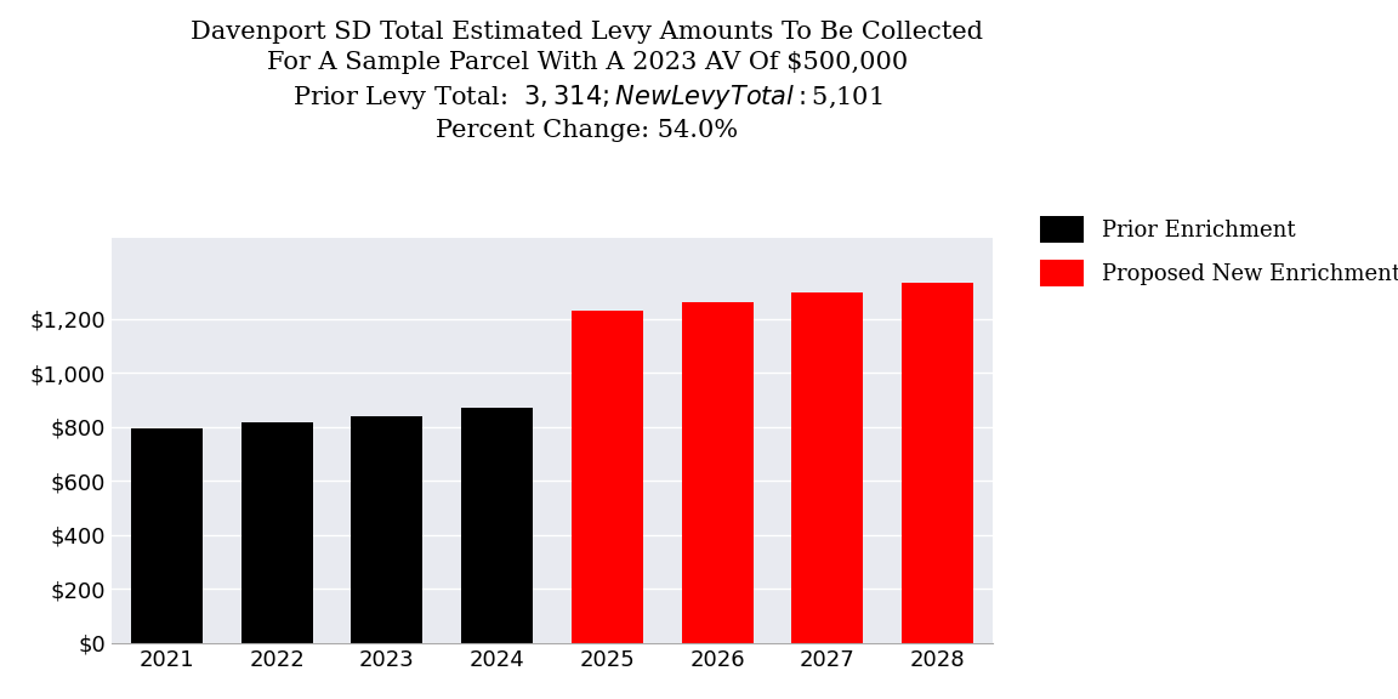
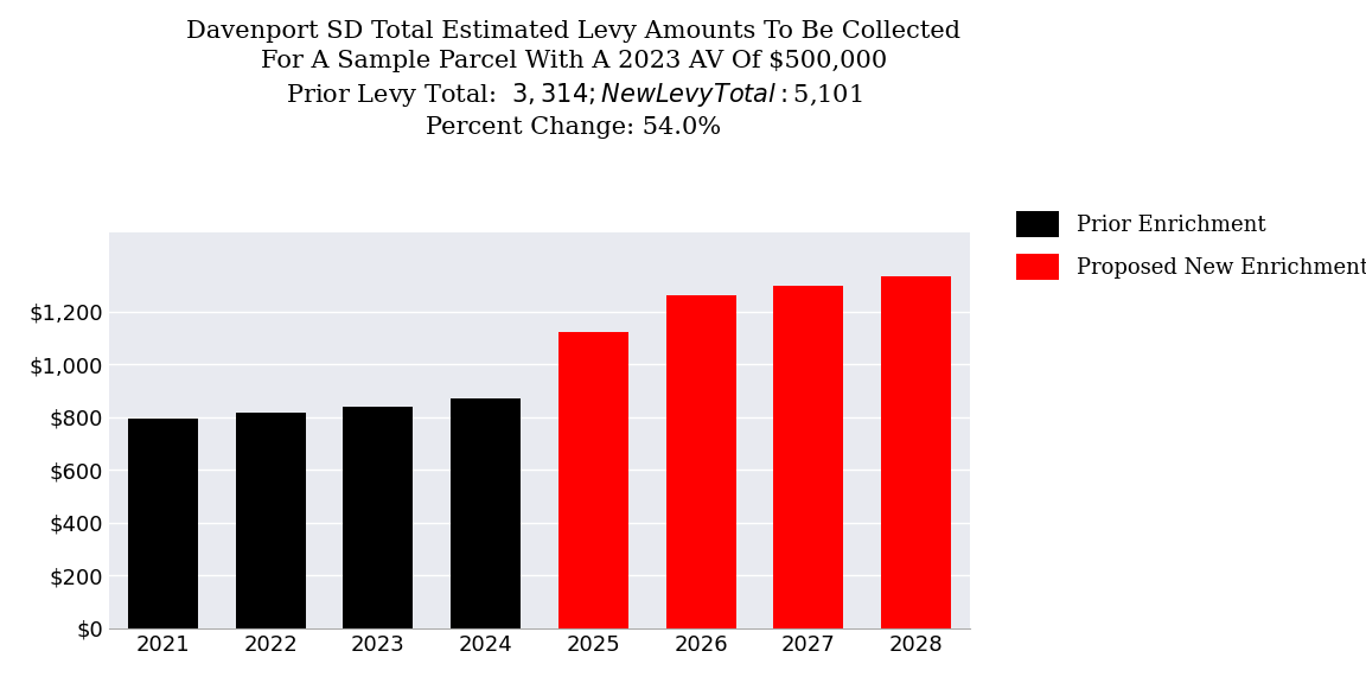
2025: $1,228 -> $1,120
